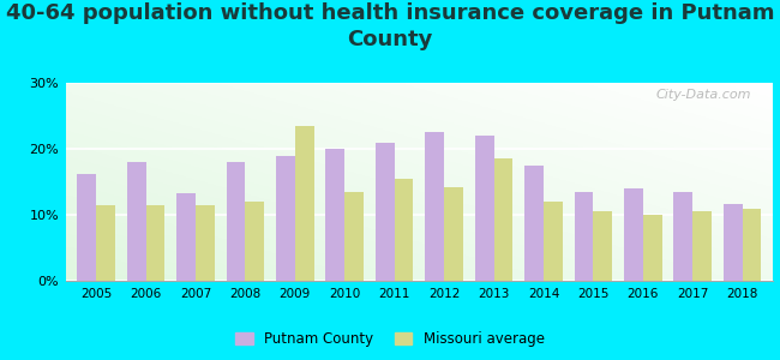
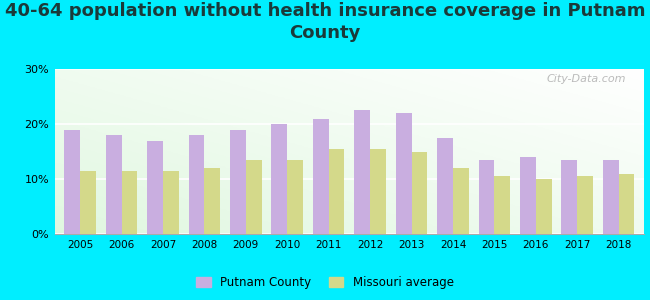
Putnam County/2005: 16.2% -> 19.0%
Putnam County/2007: 13.2% -> 17.0%
Missouri average/2009: 23.4% -> 13.5%
Missouri average/2012: 14.2% -> 15.5%
Missouri average/2013: 18.6% -> 15.0%
Putnam County/2018: 11.6% -> 13.5%
